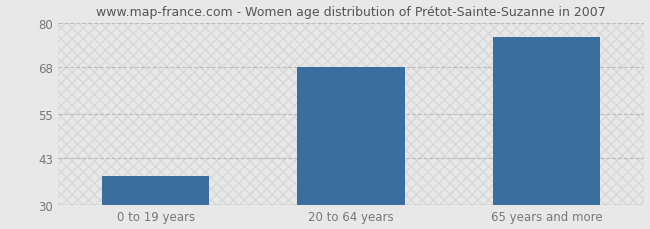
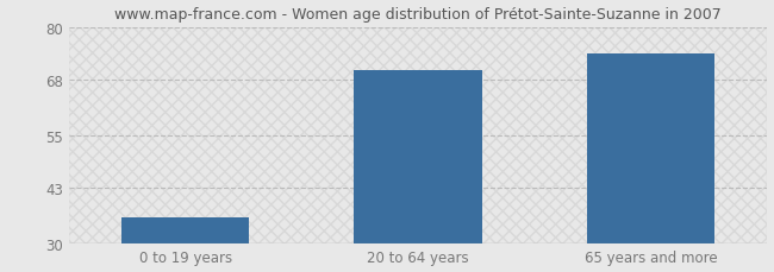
0 to 19 years: 38 -> 36
20 to 64 years: 68 -> 70
65 years and more: 76 -> 74
